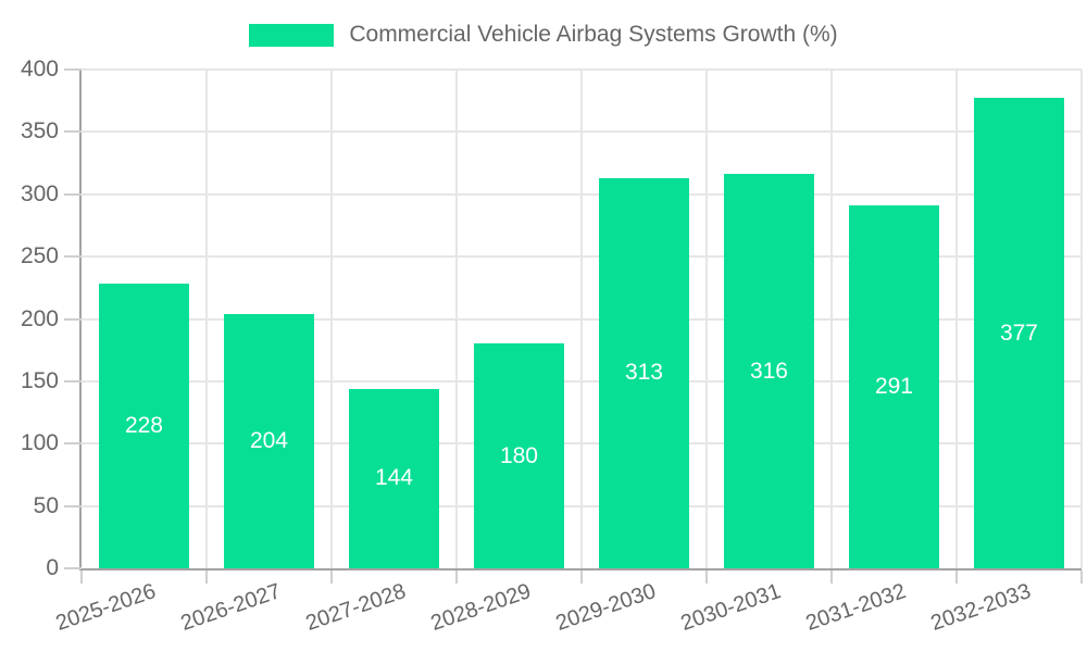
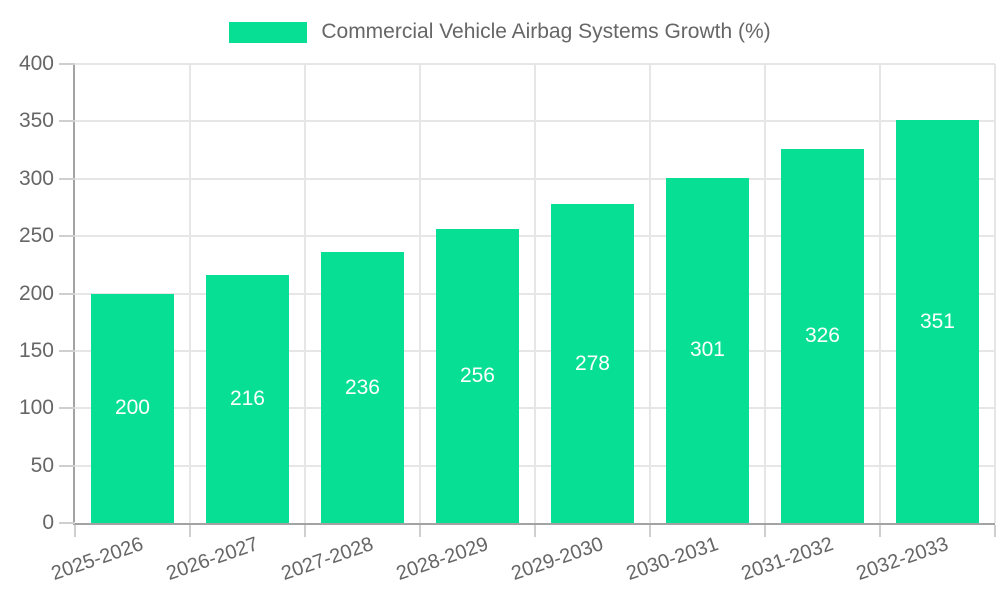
2025-2026: 228 -> 200
2026-2027: 204 -> 216
2027-2028: 144 -> 236
2028-2029: 180 -> 256
2029-2030: 313 -> 278
2030-2031: 316 -> 301
2031-2032: 291 -> 326
2032-2033: 377 -> 351
